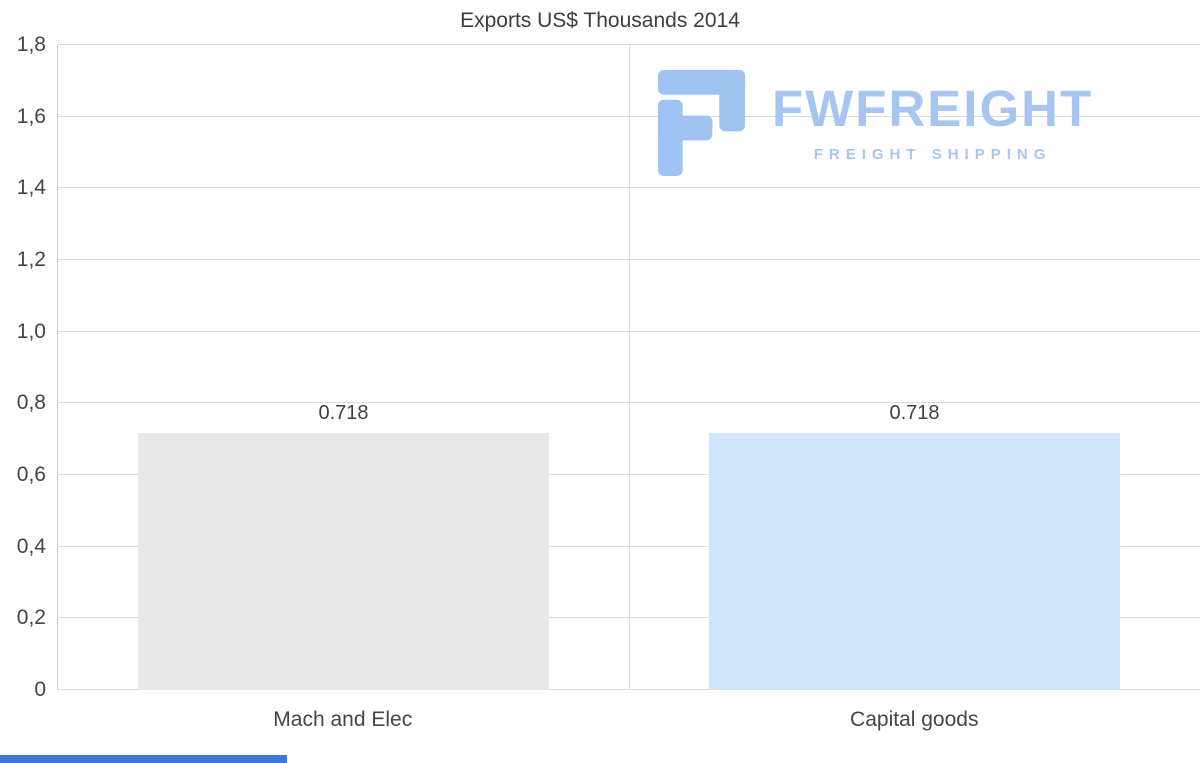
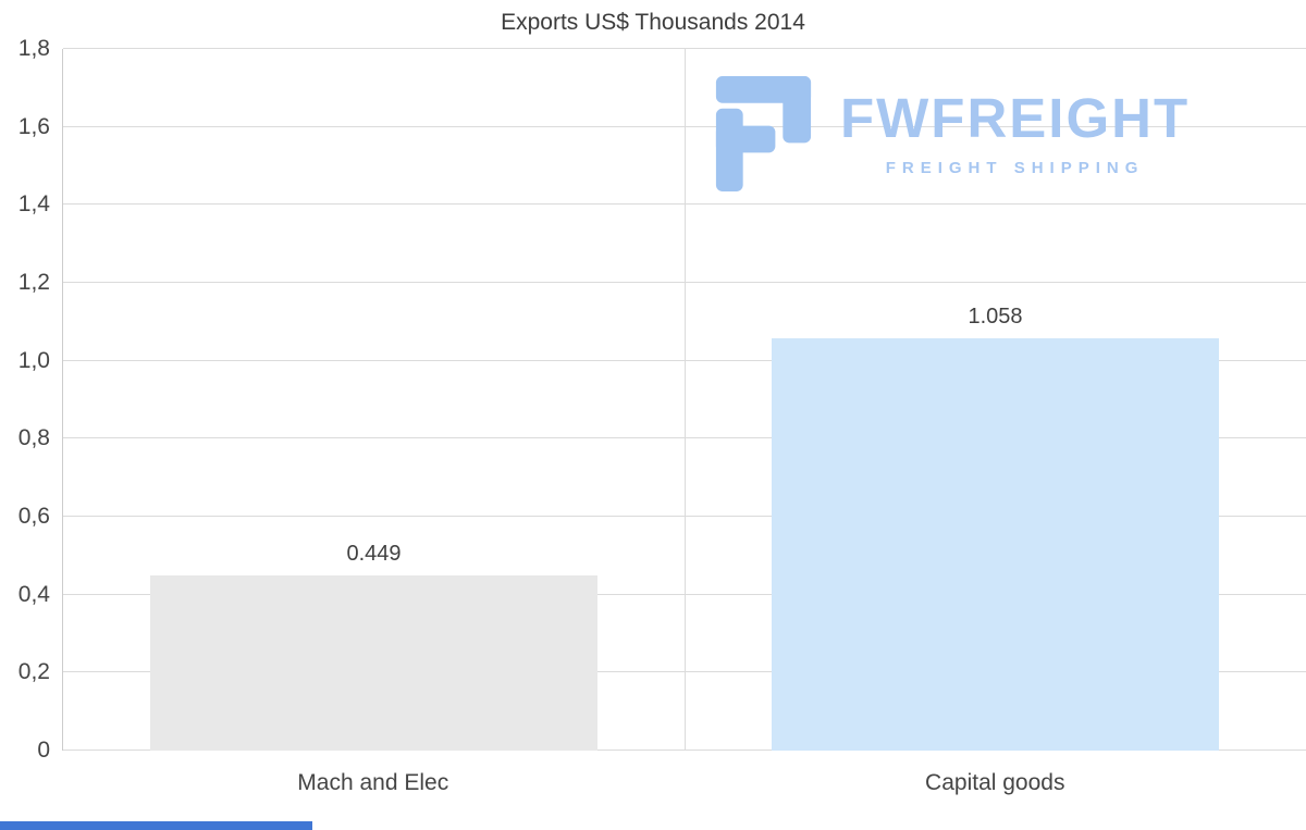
Mach and Elec: 0.718 -> 0.449
Capital goods: 0.718 -> 1.058
